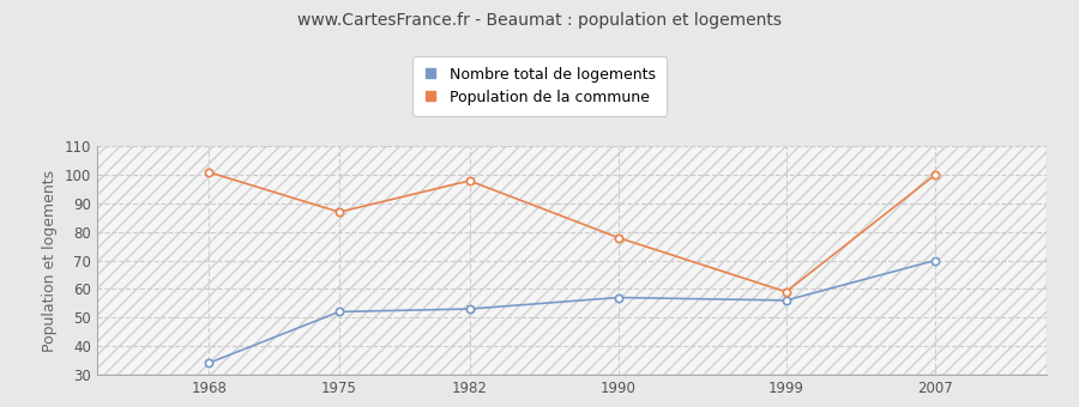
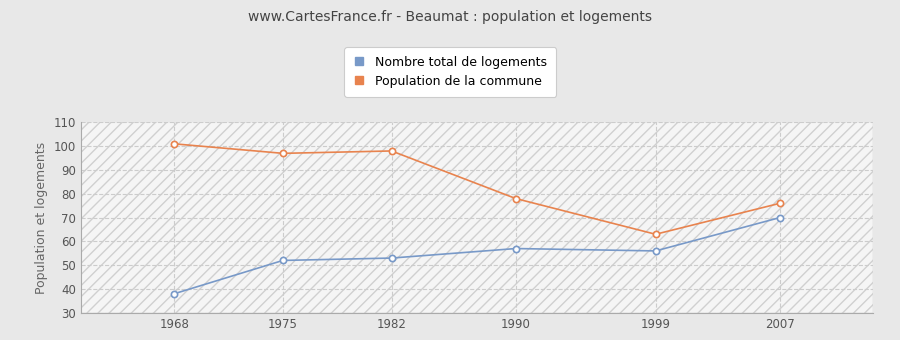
Nombre total de logements/1968: 34 -> 38
Population de la commune/1975: 87 -> 97
Population de la commune/1999: 59 -> 63
Population de la commune/2007: 100 -> 76
